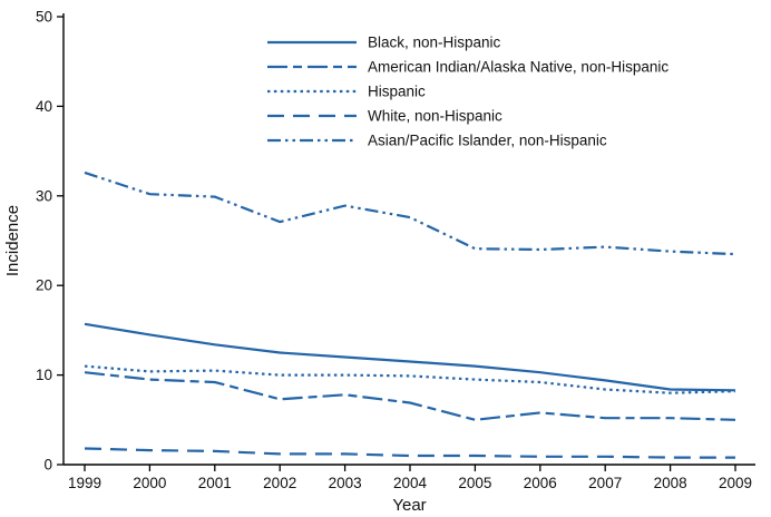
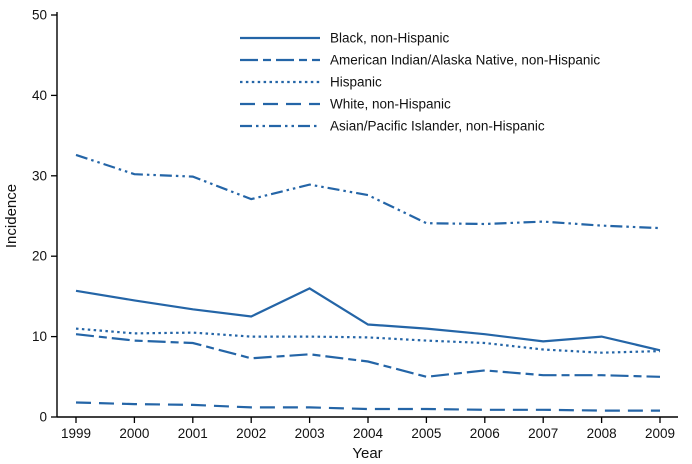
Black, non-Hispanic/2003: 12 -> 16
Black, non-Hispanic/2008: 8 -> 10
